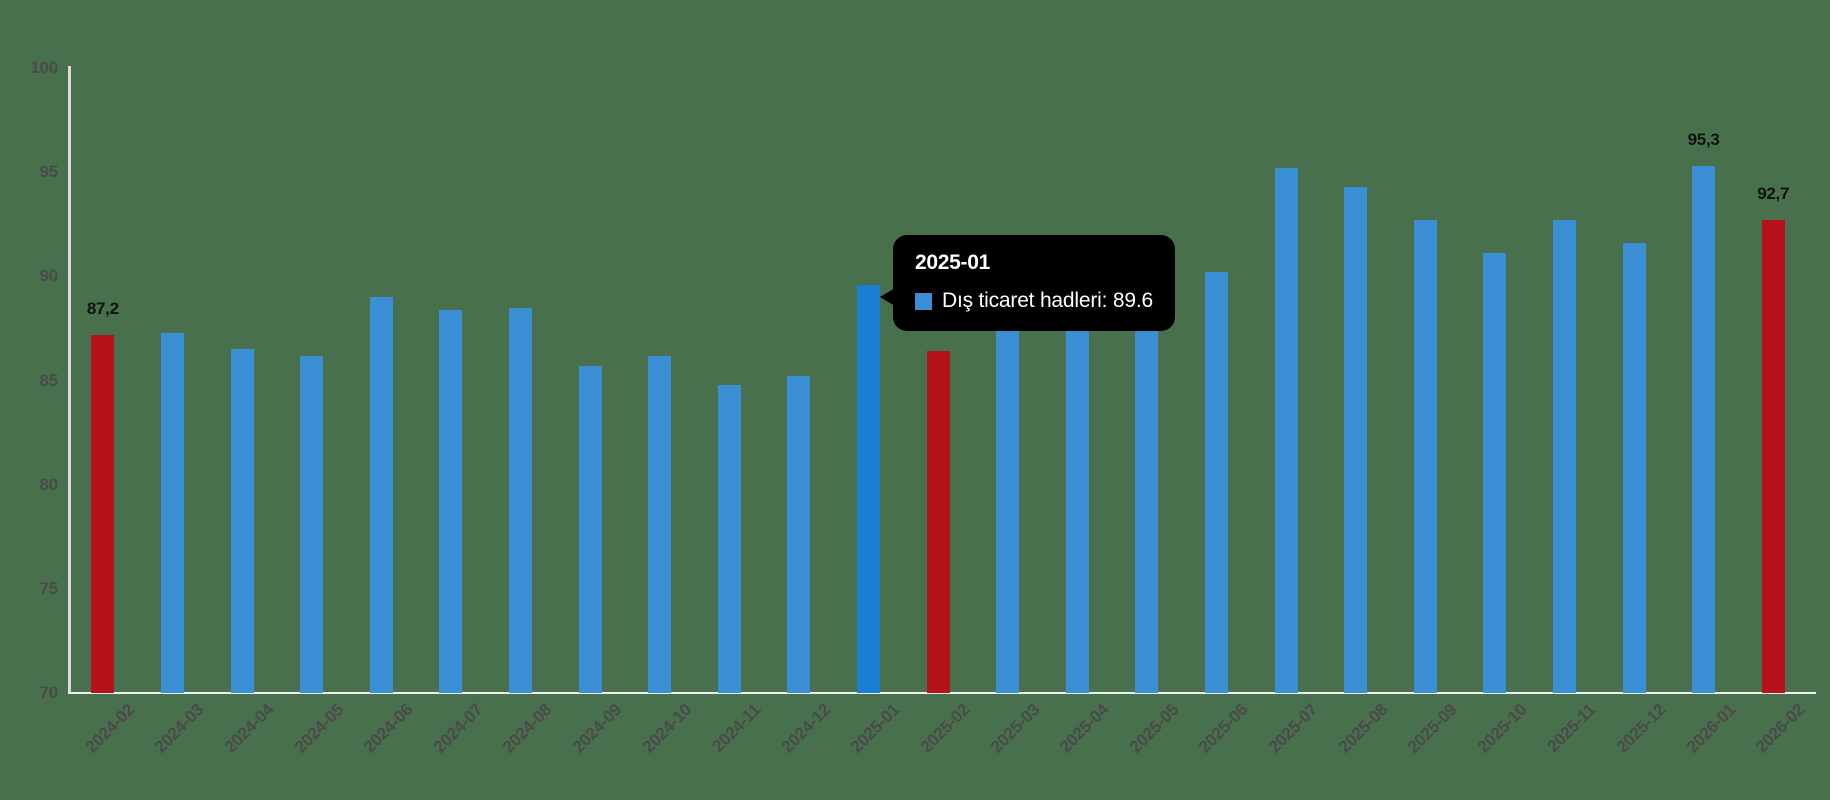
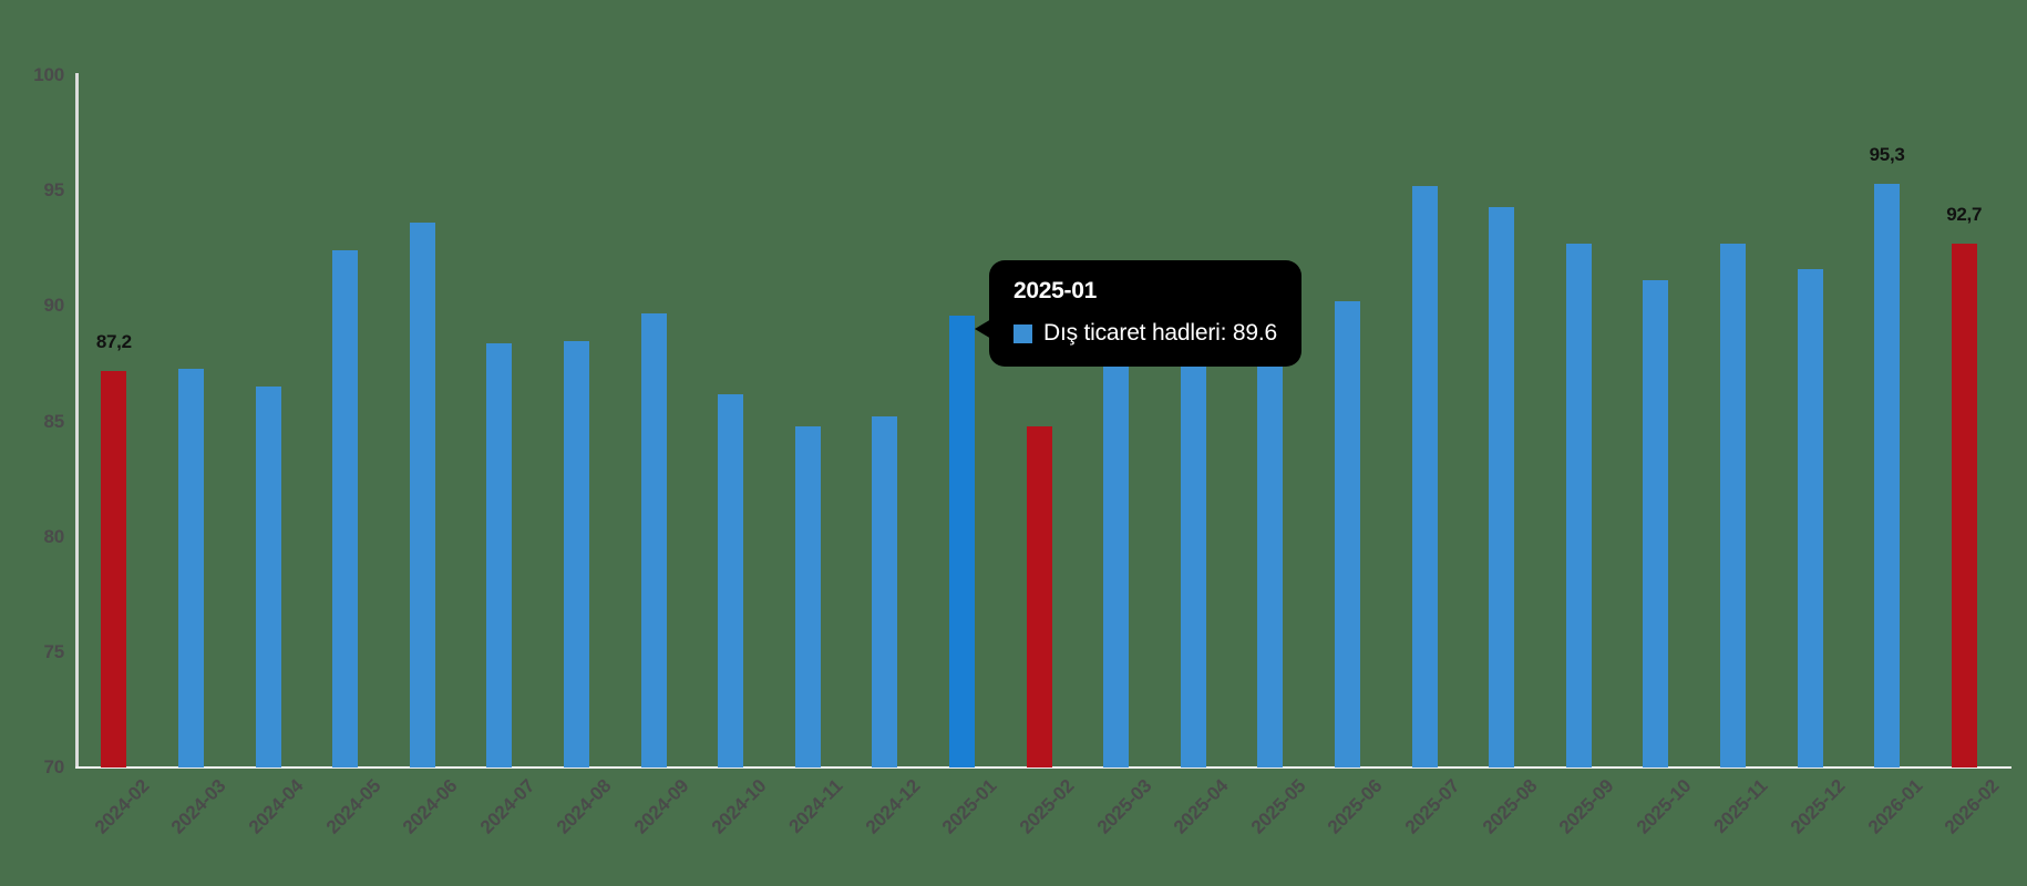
2024-05: 86.2 -> 92.4
2024-06: 89.0 -> 93.6
2024-09: 85.7 -> 89.7
2025-02: 86.4 -> 84.8
